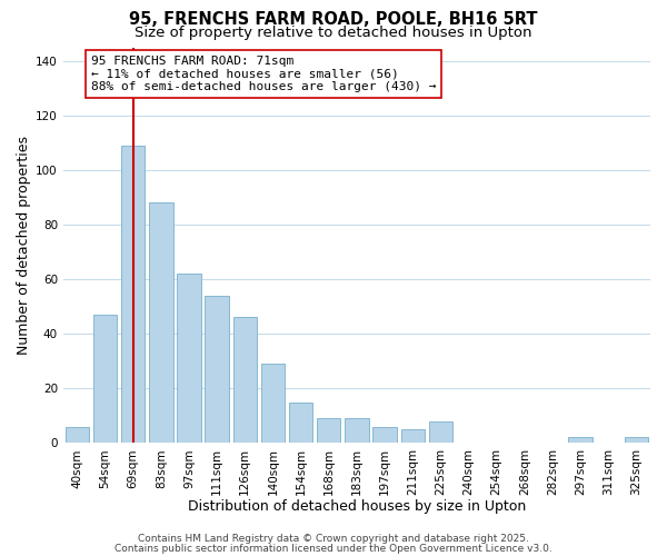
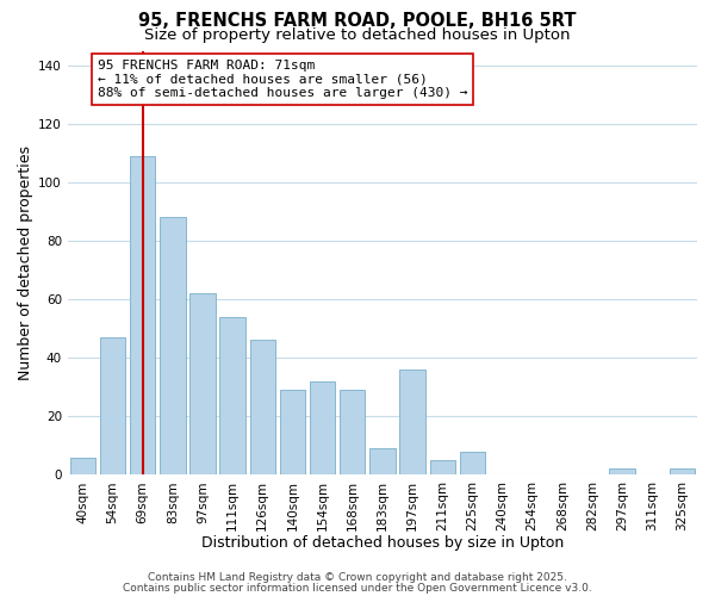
154sqm: 15 -> 32
168sqm: 9 -> 29
197sqm: 6 -> 36
